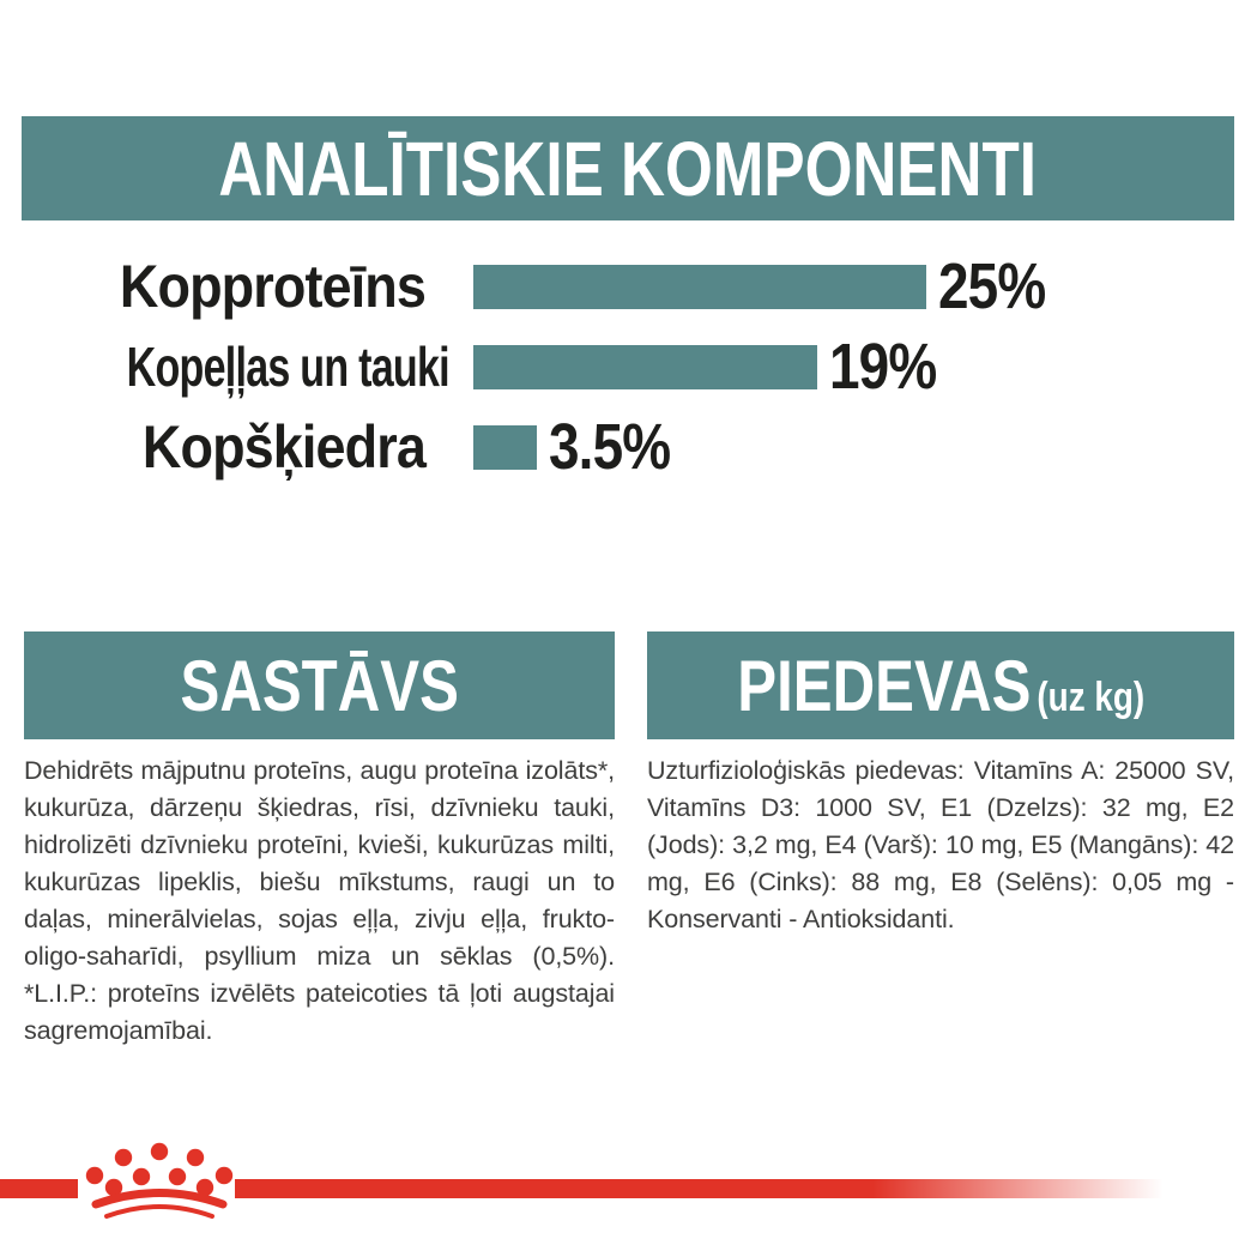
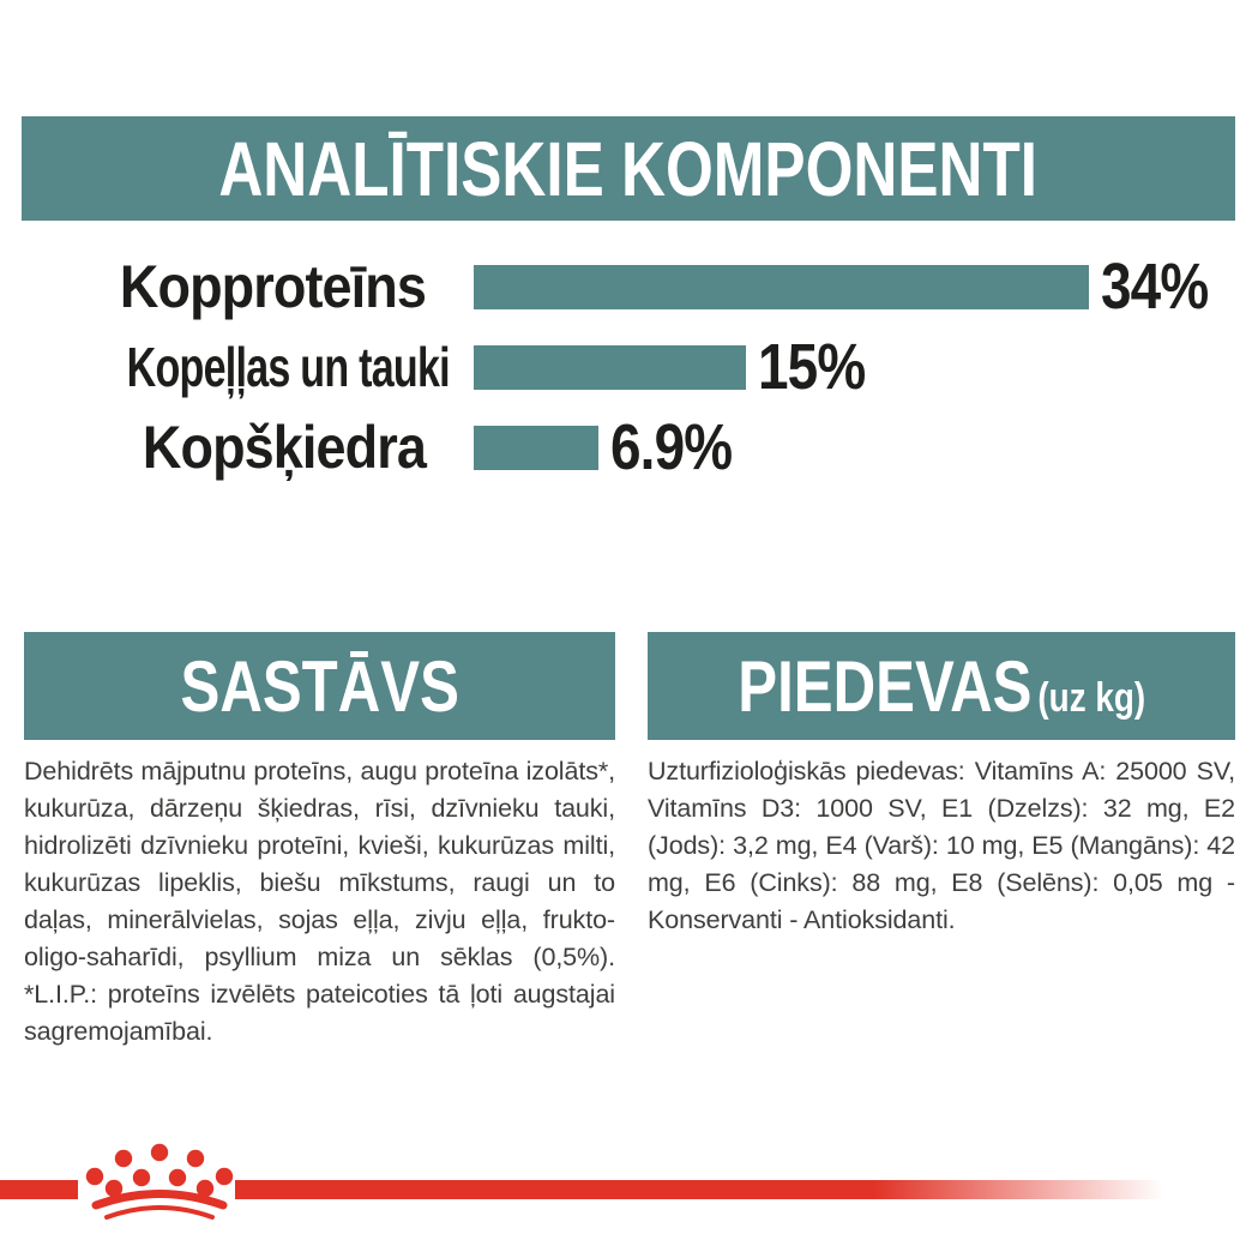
Kopproteīns: 25% -> 34%
Kopeļļas un tauki: 19% -> 15%
Kopšķiedra: 3.5% -> 6.9%
